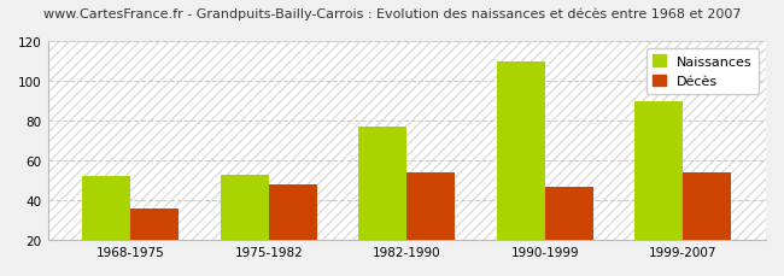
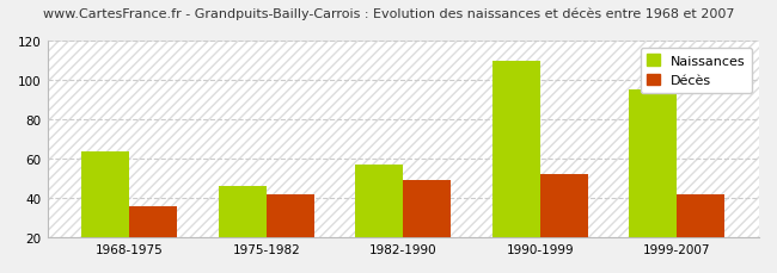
Naissances/1968-1975: 52 -> 64
Naissances/1975-1982: 53 -> 46
Décès/1975-1982: 48 -> 42
Naissances/1982-1990: 77 -> 57
Décès/1982-1990: 54 -> 49
Décès/1990-1999: 47 -> 52
Naissances/1999-2007: 90 -> 95
Décès/1999-2007: 54 -> 42
